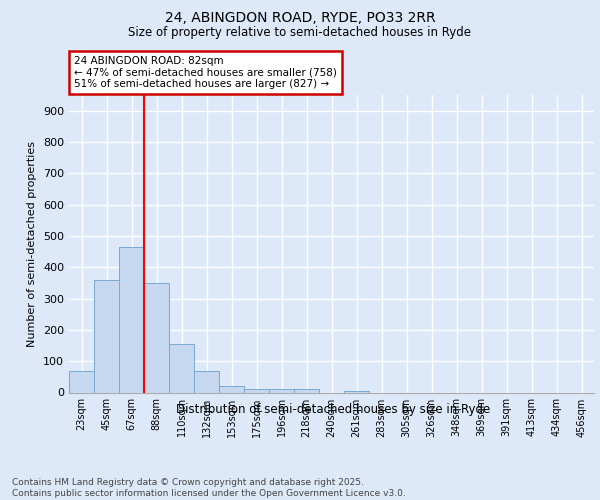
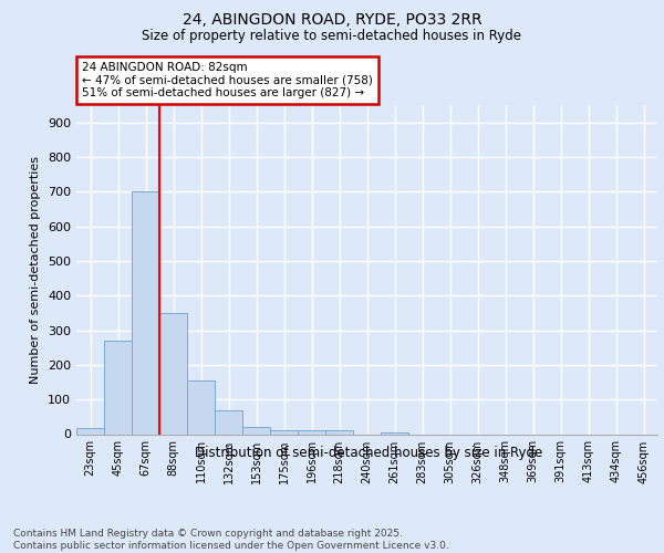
23sqm: 70 -> 18
45sqm: 360 -> 270
67sqm: 465 -> 700
